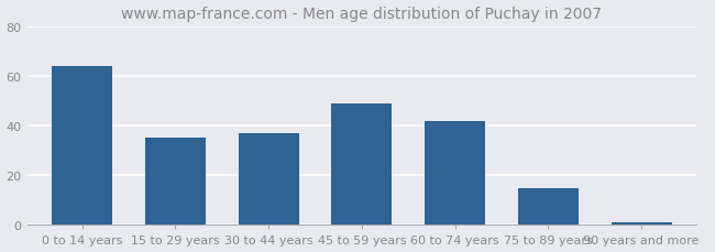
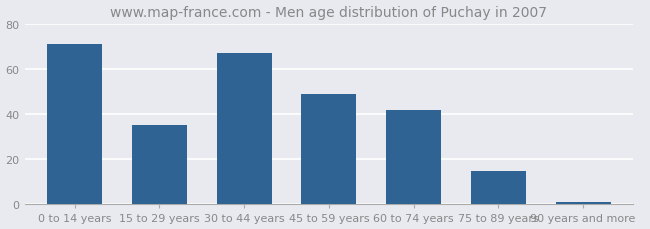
0 to 14 years: 64 -> 71
30 to 44 years: 37 -> 67
